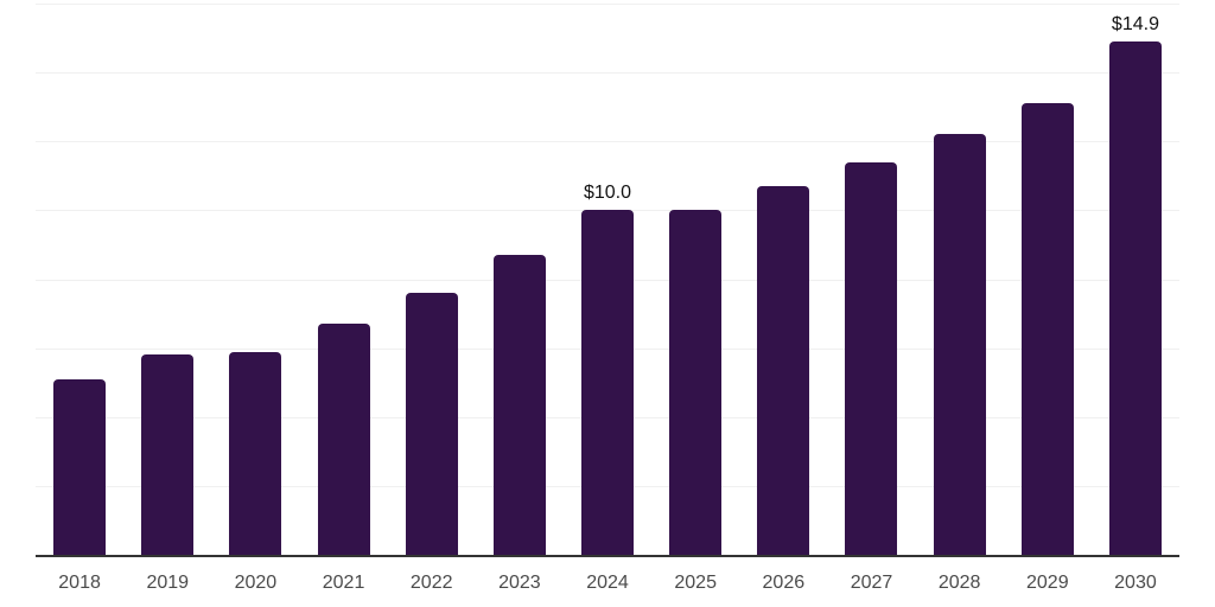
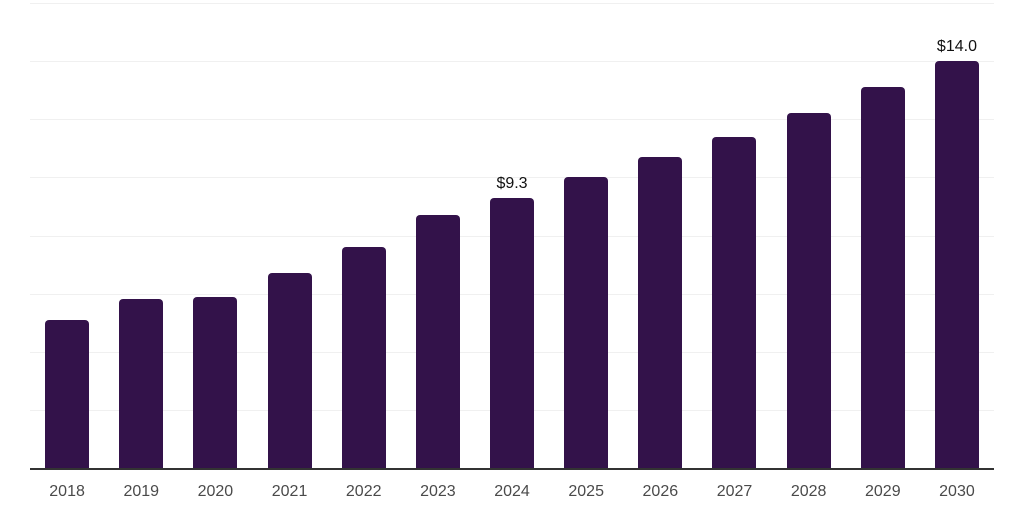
2024: $10.0 -> $9.3
2030: $14.9 -> $14.0
